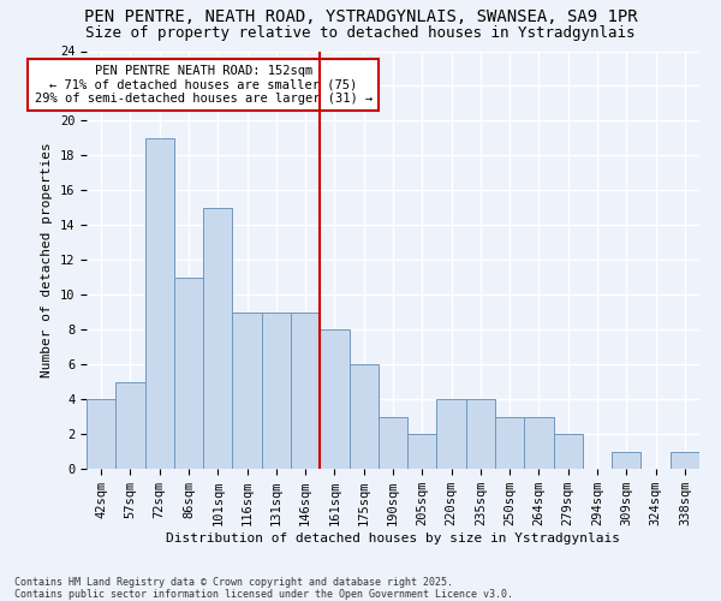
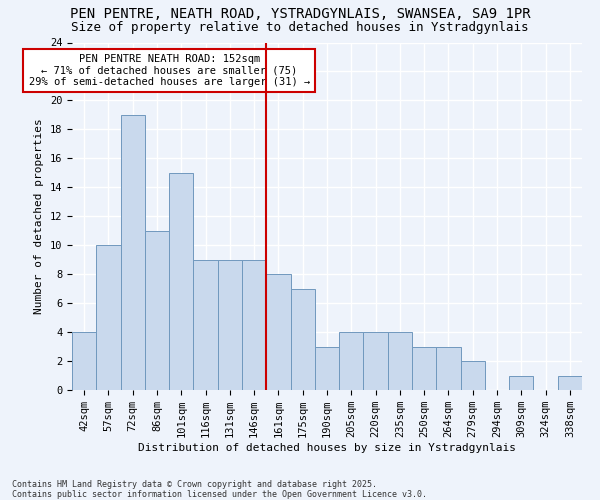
57sqm: 5 -> 10
175sqm: 6 -> 7
205sqm: 2 -> 4
